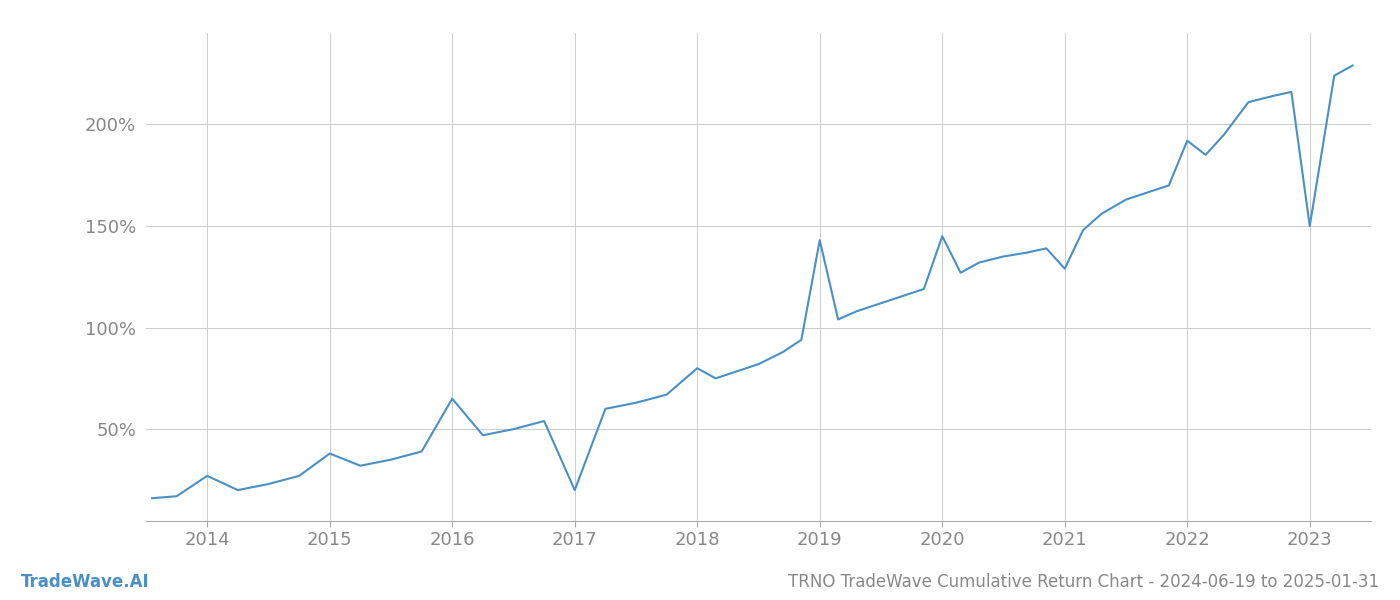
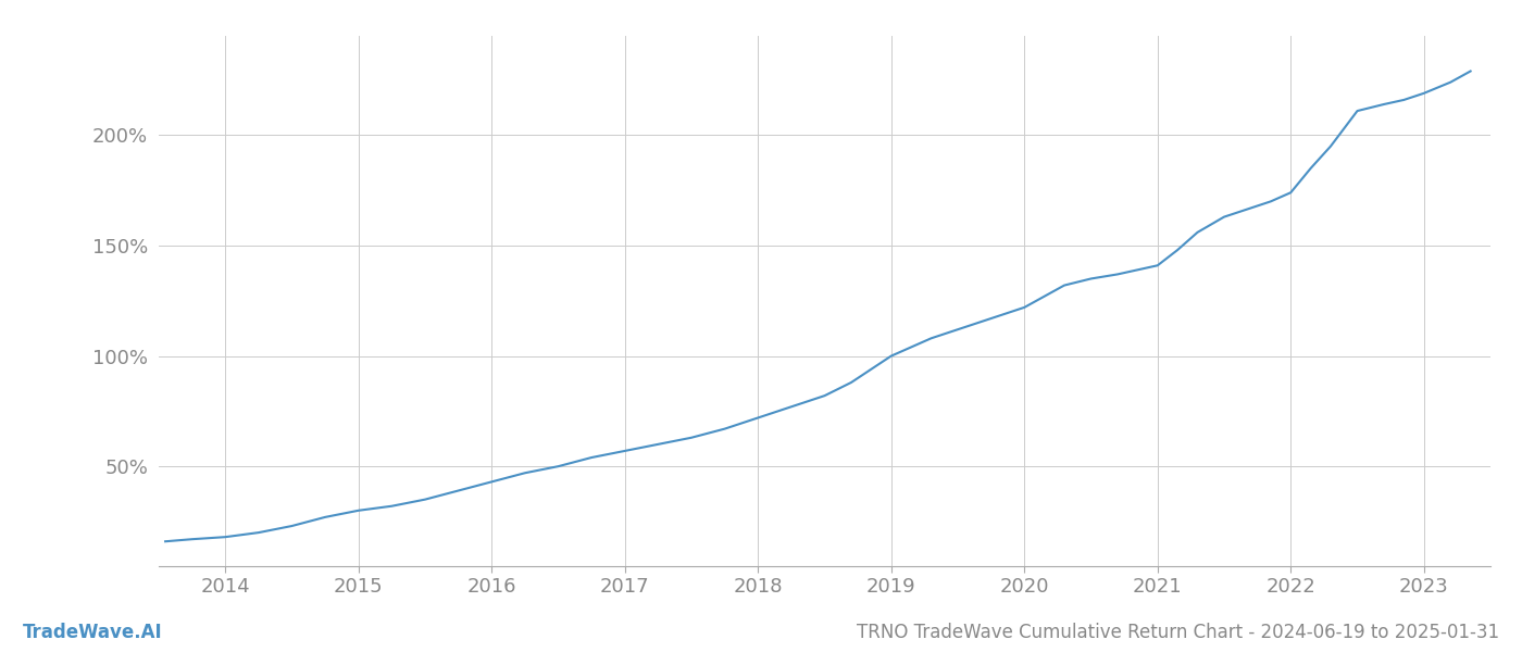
2014: 27% -> 18%
2015: 38% -> 30%
2016: 65% -> 43%
2017: 20% -> 57%
2018: 80% -> 72%
2019: 143% -> 100%
2020: 145% -> 122%
2021: 129% -> 141%
2022: 192% -> 174%
2023: 150% -> 219%
